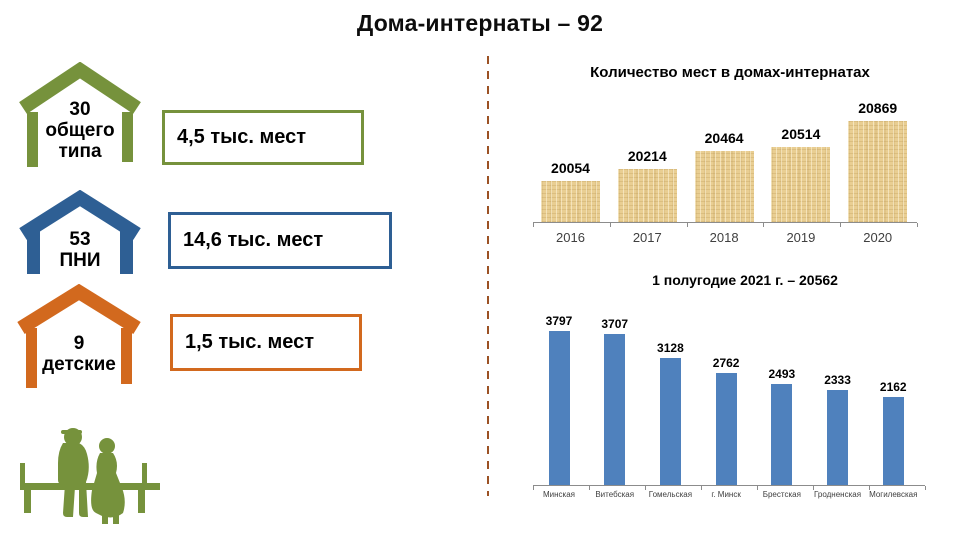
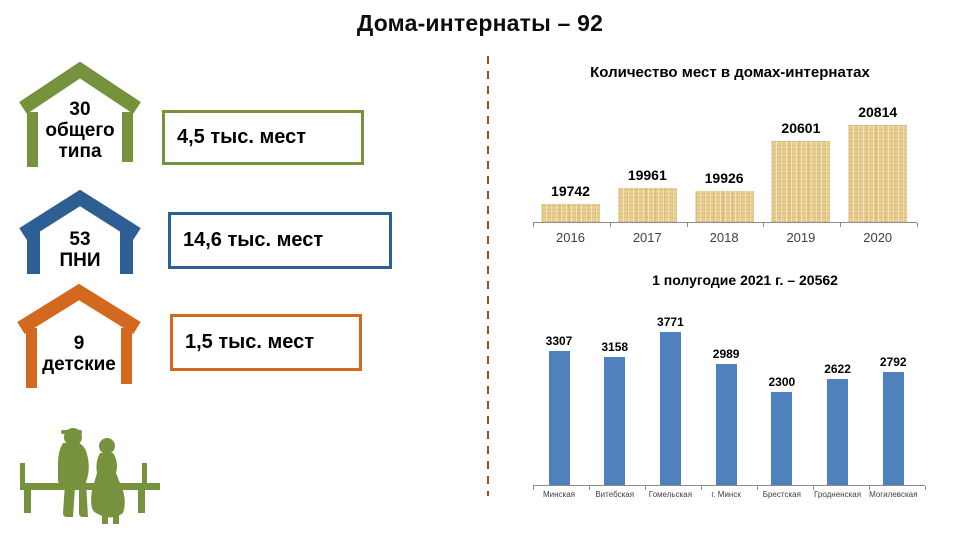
Количество мест в домах-интернатах/2016: 20054 -> 19742
Количество мест в домах-интернатах/2017: 20214 -> 19961
Количество мест в домах-интернатах/2018: 20464 -> 19926
Количество мест в домах-интернатах/2019: 20514 -> 20601
Количество мест в домах-интернатах/2020: 20869 -> 20814
1 полугодие 2021 г. – 20562/Минская: 3797 -> 3307
1 полугодие 2021 г. – 20562/Витебская: 3707 -> 3158
1 полугодие 2021 г. – 20562/Гомельская: 3128 -> 3771
1 полугодие 2021 г. – 20562/г. Минск: 2762 -> 2989
1 полугодие 2021 г. – 20562/Брестская: 2493 -> 2300
1 полугодие 2021 г. – 20562/Гродненская: 2333 -> 2622
1 полугодие 2021 г. – 20562/Могилевская: 2162 -> 2792
